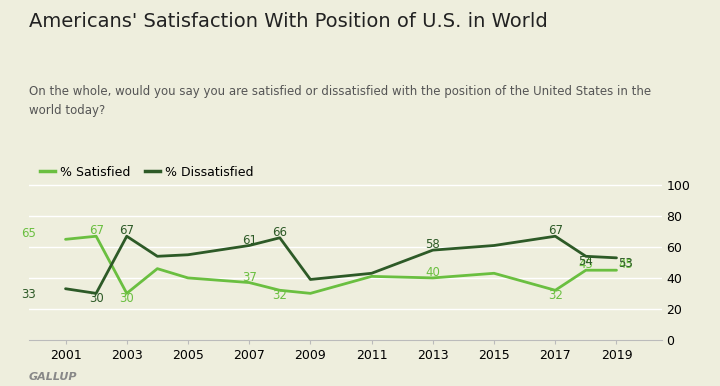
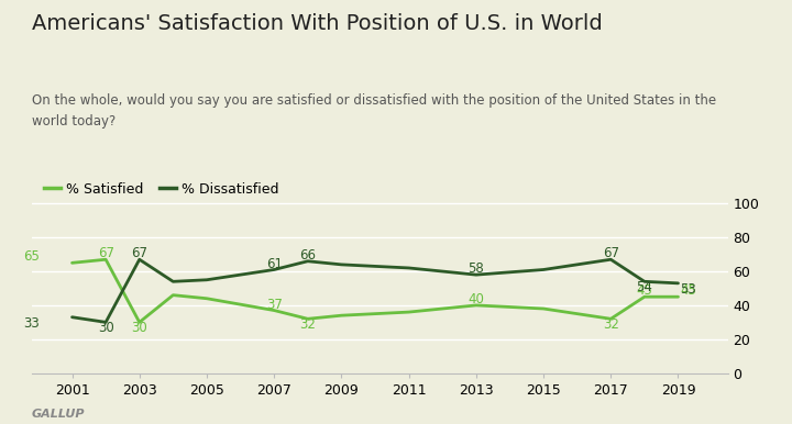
% Satisfied/2005: 40 -> 44
% Satisfied/2009: 30 -> 34
% Dissatisfied/2009: 39 -> 64
% Satisfied/2011: 41 -> 36
% Dissatisfied/2011: 43 -> 62
% Satisfied/2015: 43 -> 38
